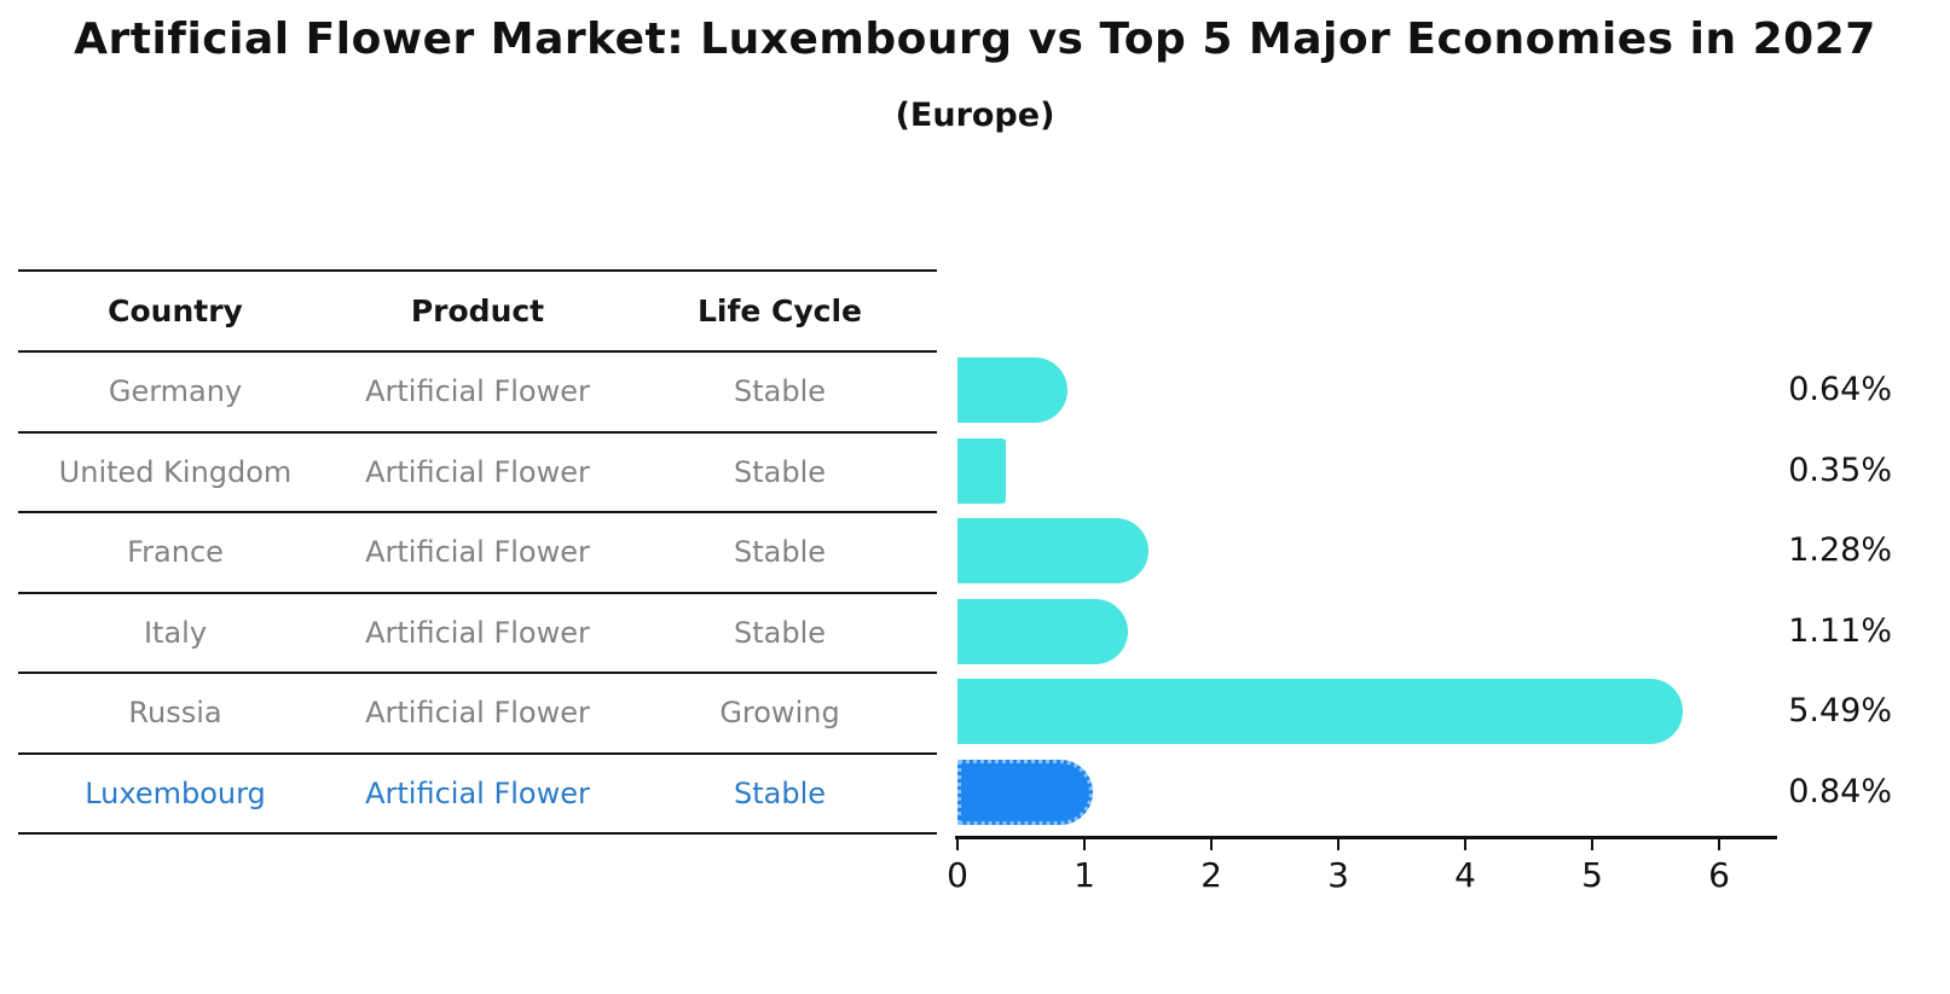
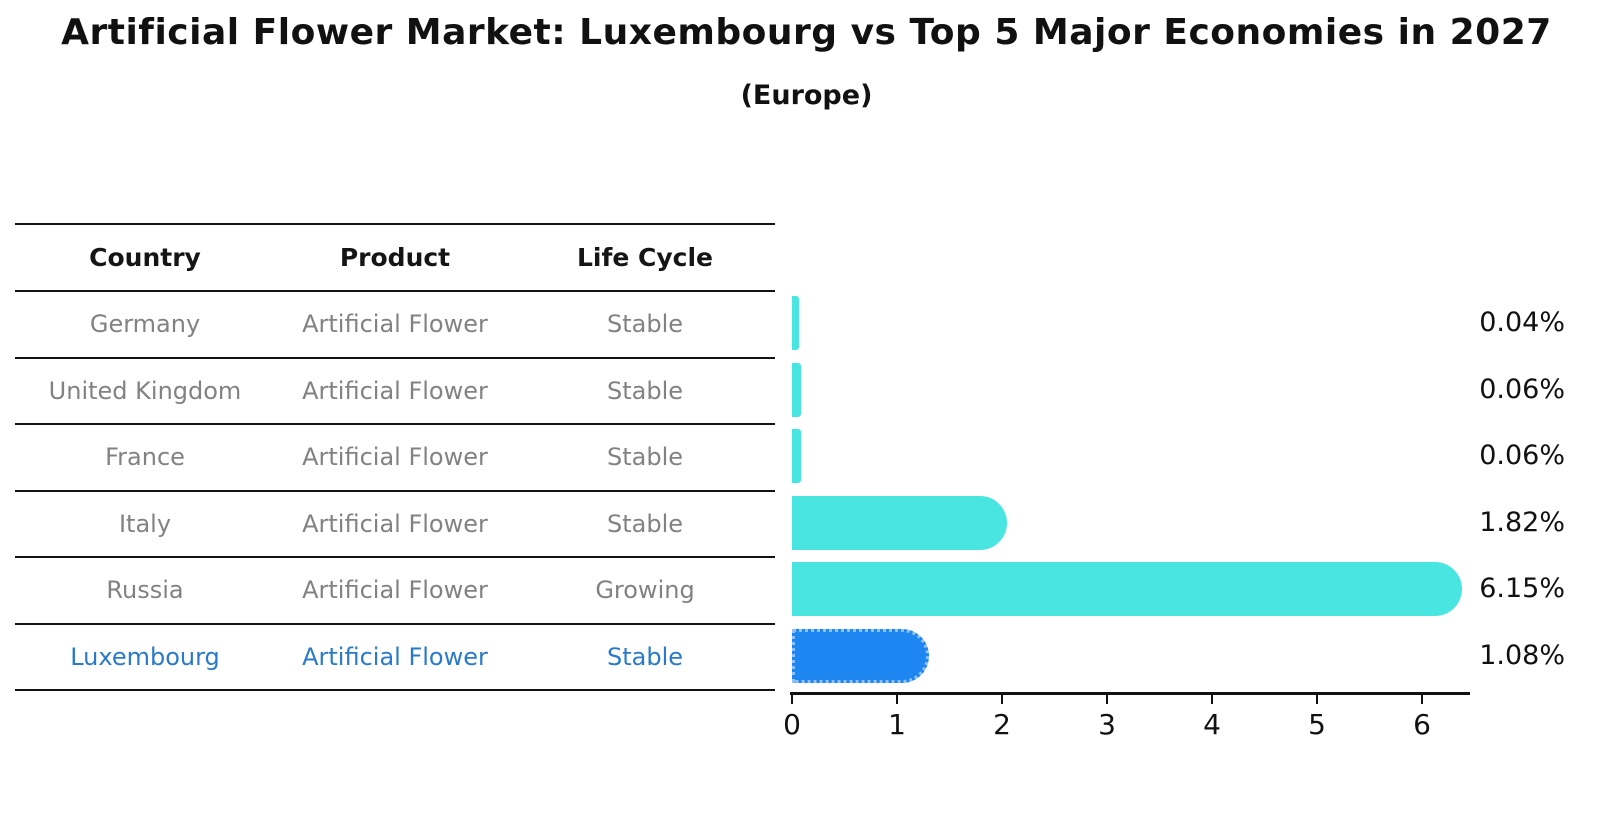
Germany: 0.64% -> 0.04%
United Kingdom: 0.35% -> 0.06%
France: 1.28% -> 0.06%
Italy: 1.11% -> 1.82%
Russia: 5.49% -> 6.15%
Luxembourg: 0.84% -> 1.08%
